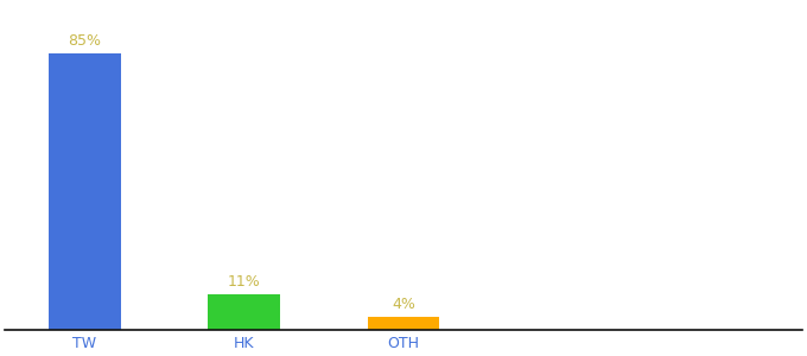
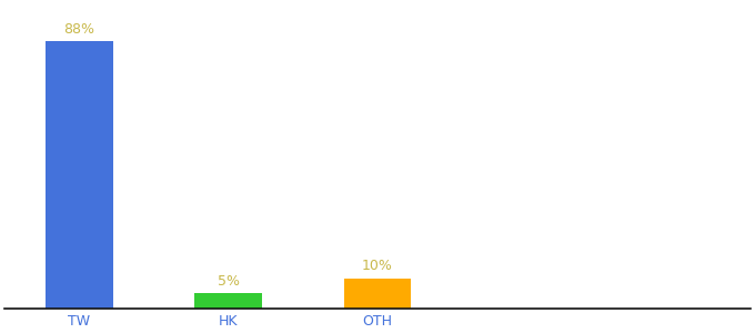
TW: 85% -> 88%
HK: 11% -> 5%
OTH: 4% -> 10%
